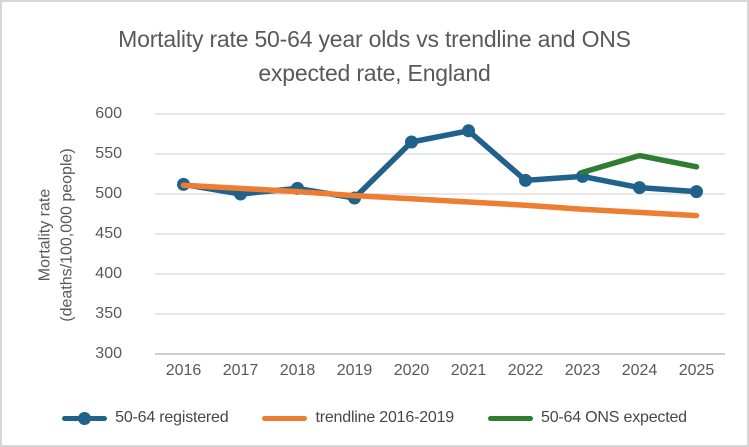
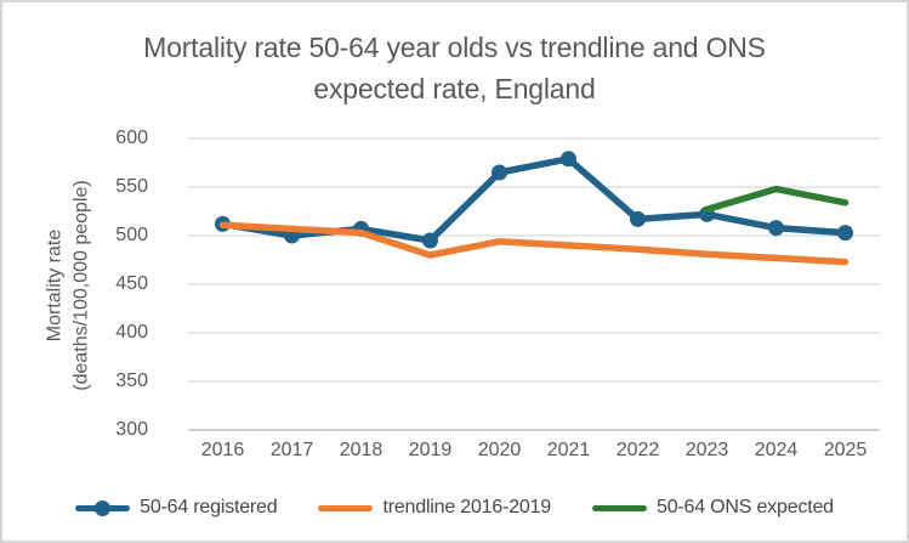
trendline 2016-2019/2019: 500 -> 480
